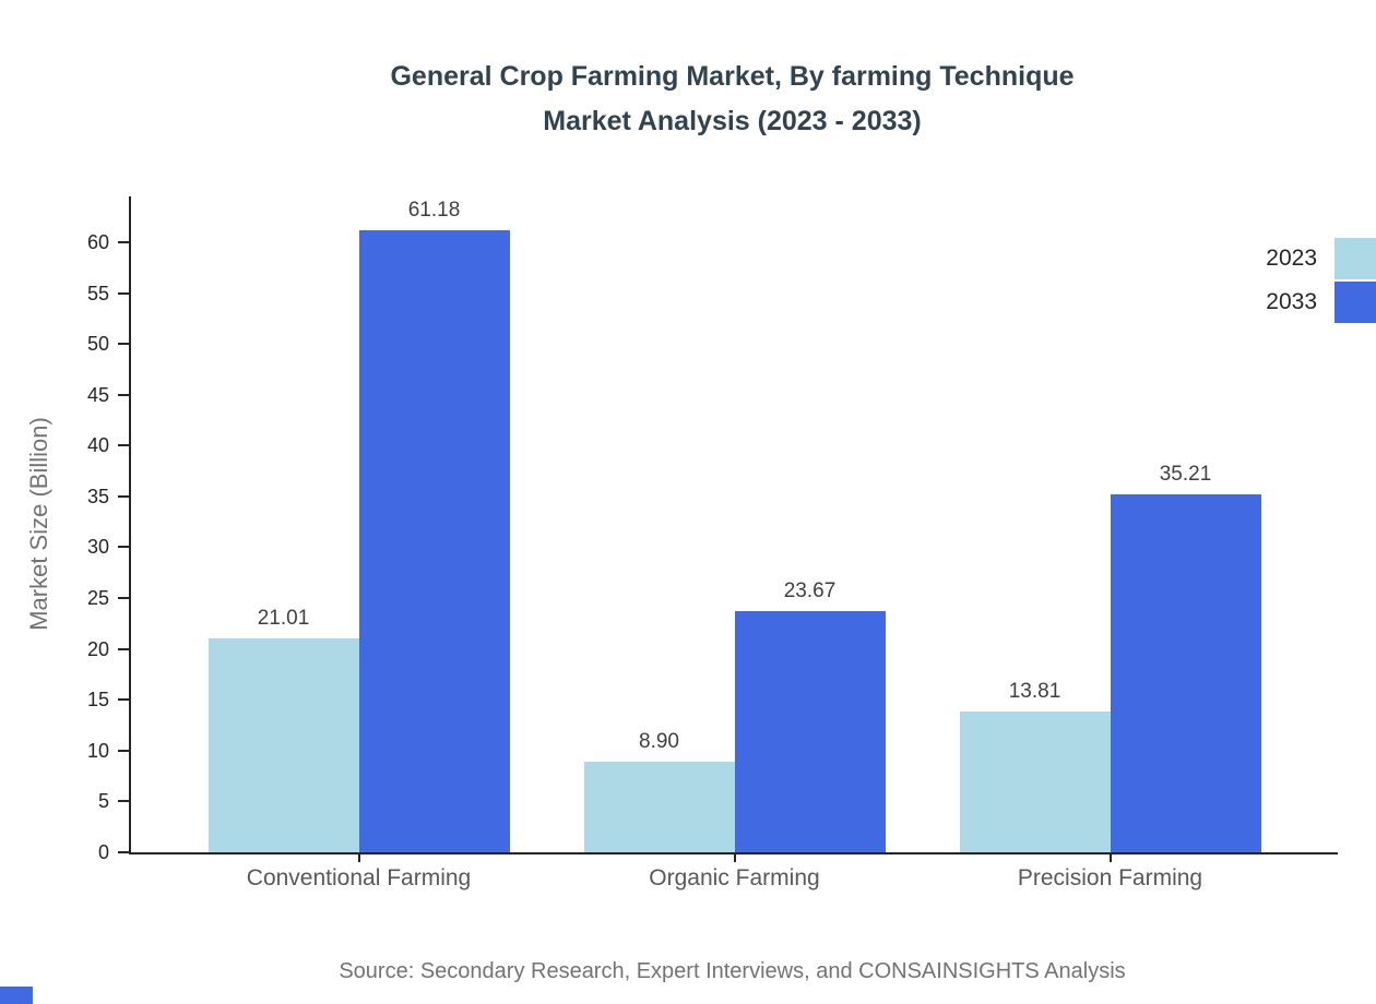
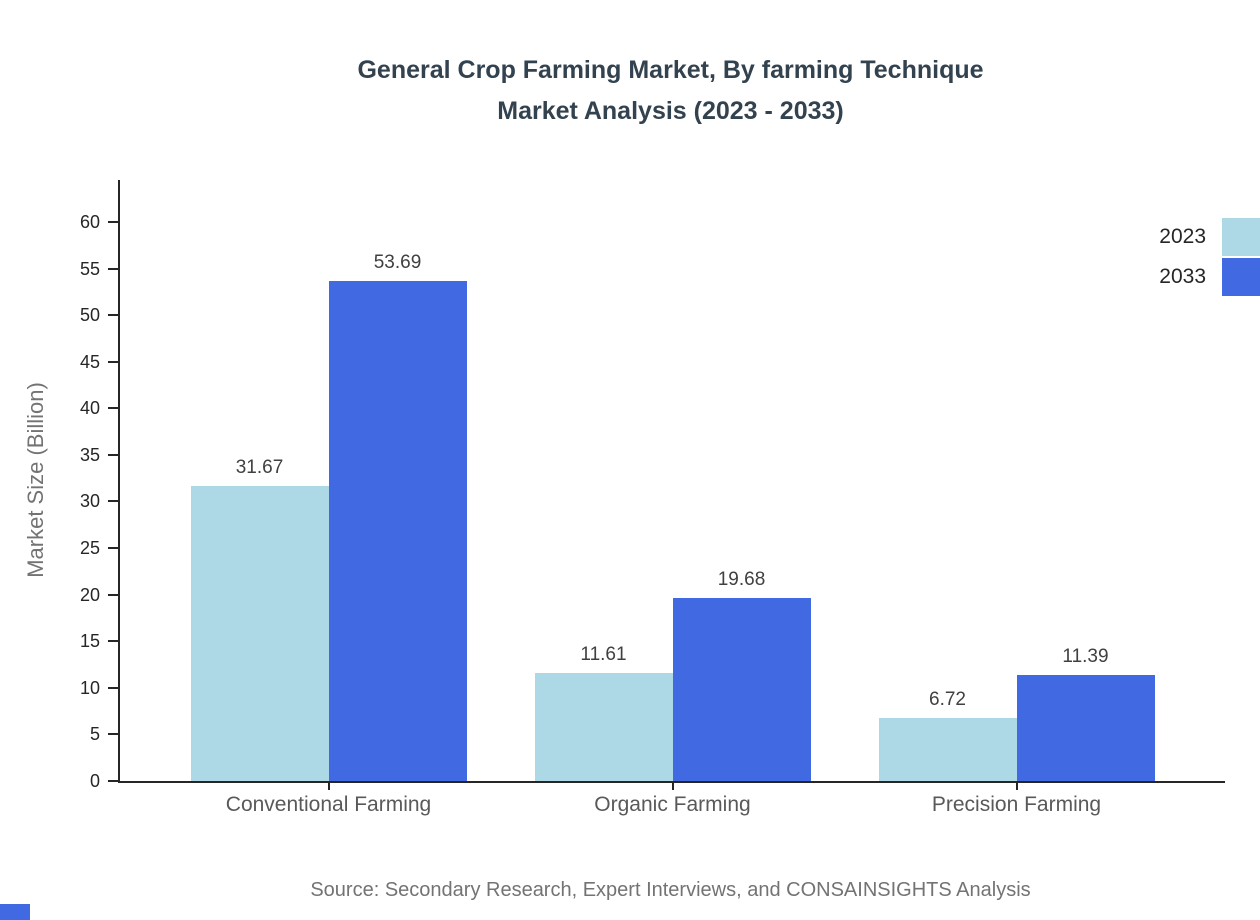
2023/Conventional Farming: 21.01 -> 31.67
2033/Conventional Farming: 61.18 -> 53.69
2023/Organic Farming: 8.90 -> 11.61
2033/Organic Farming: 23.67 -> 19.68
2023/Precision Farming: 13.81 -> 6.72
2033/Precision Farming: 35.21 -> 11.39
